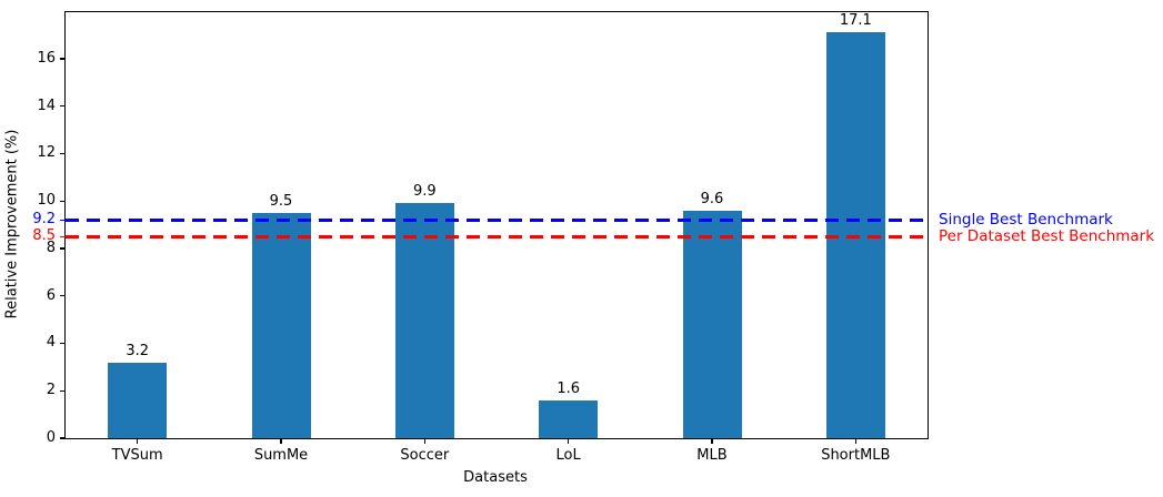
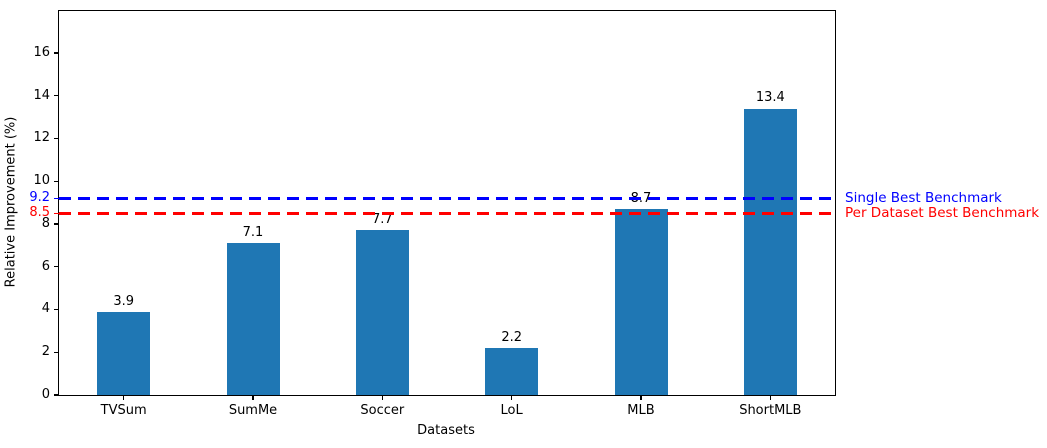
TVSum: 3.2 -> 3.9
SumMe: 9.5 -> 7.1
Soccer: 9.9 -> 7.7
LoL: 1.6 -> 2.2
MLB: 9.6 -> 8.7
ShortMLB: 17.1 -> 13.4
